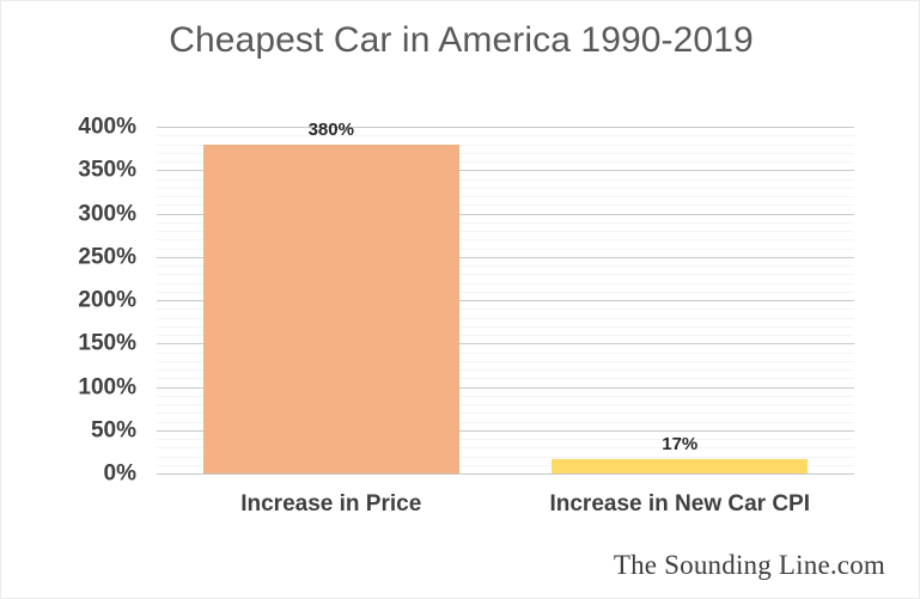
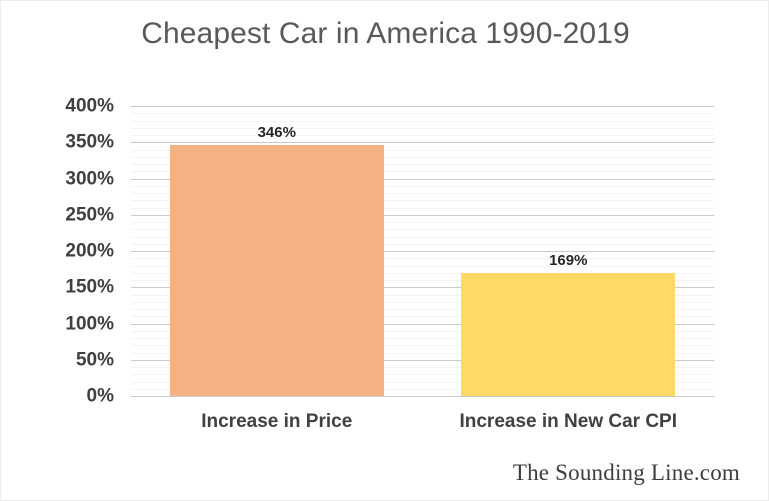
Increase in Price: 380% -> 346%
Increase in New Car CPI: 17% -> 169%
